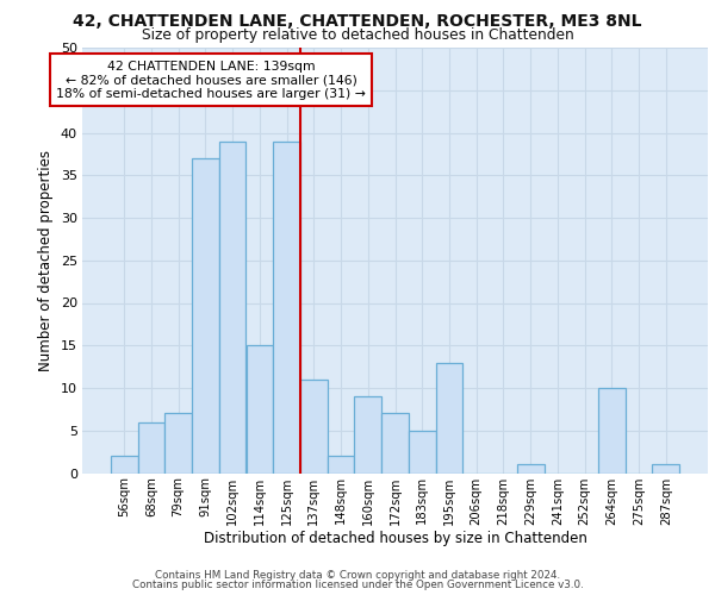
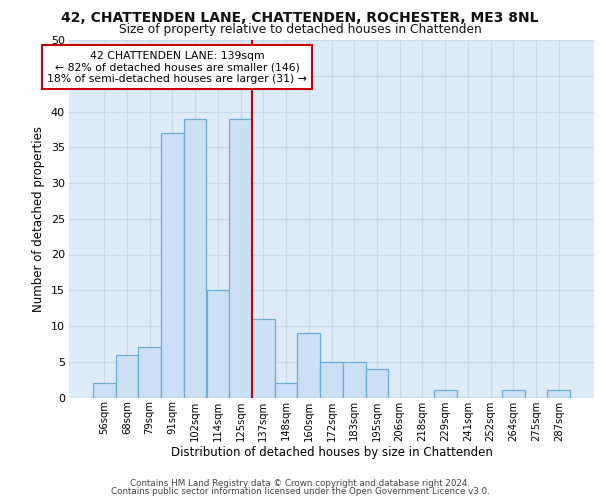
172sqm: 7 -> 5
195sqm: 13 -> 4
264sqm: 10 -> 1
